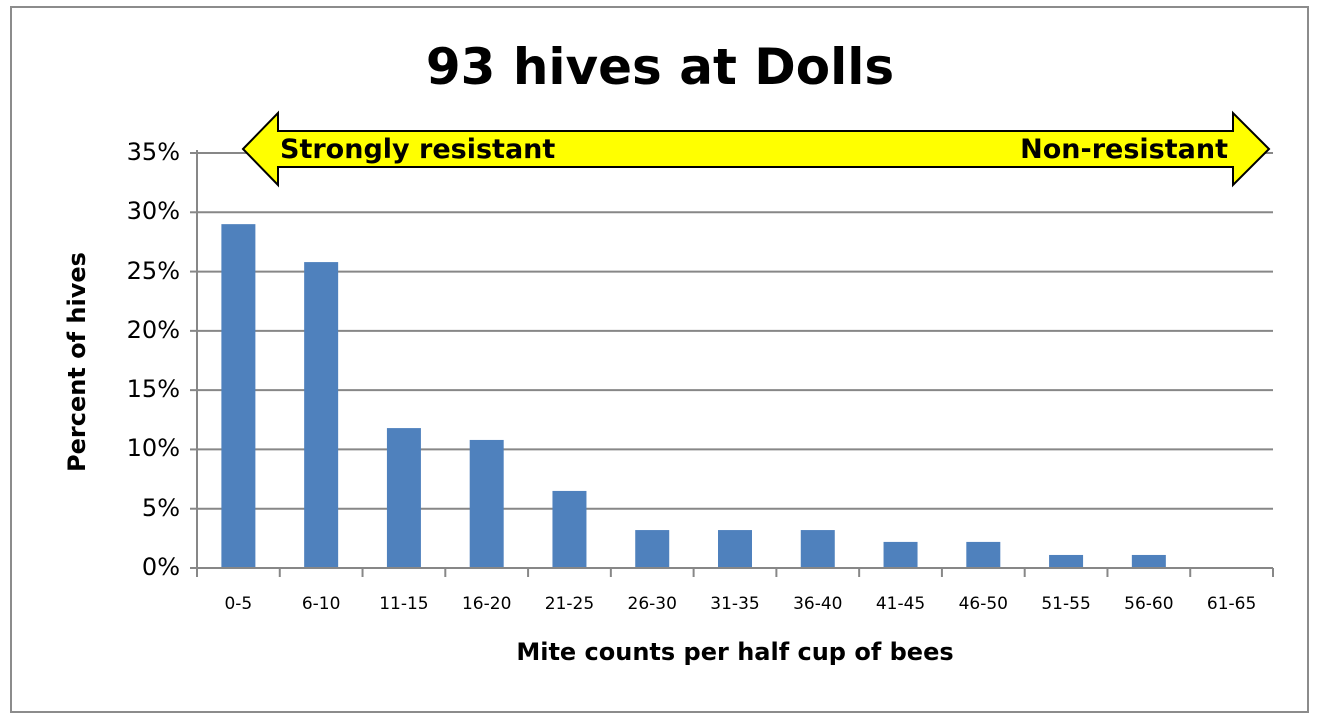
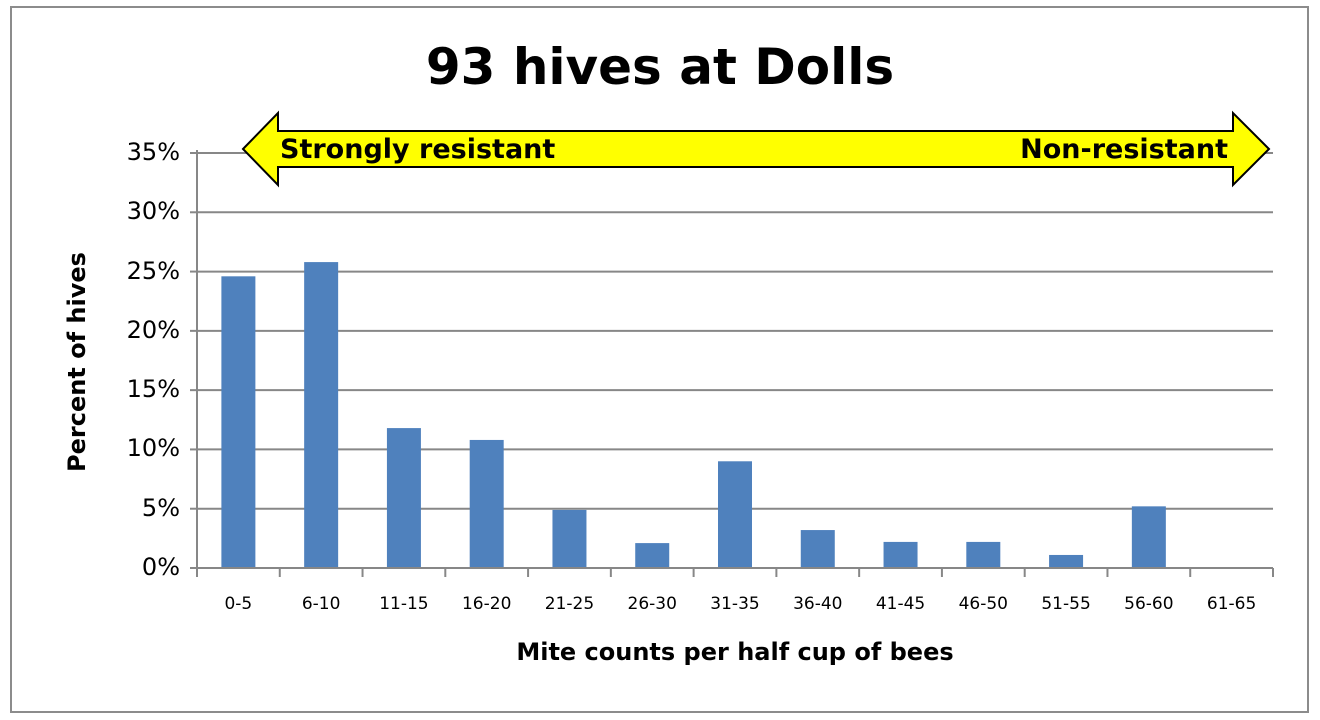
0-5: 29.0% -> 24.6%
21-25: 6.5% -> 4.9%
26-30: 3.2% -> 2.1%
31-35: 3.2% -> 9.0%
56-60: 1.1% -> 5.2%
